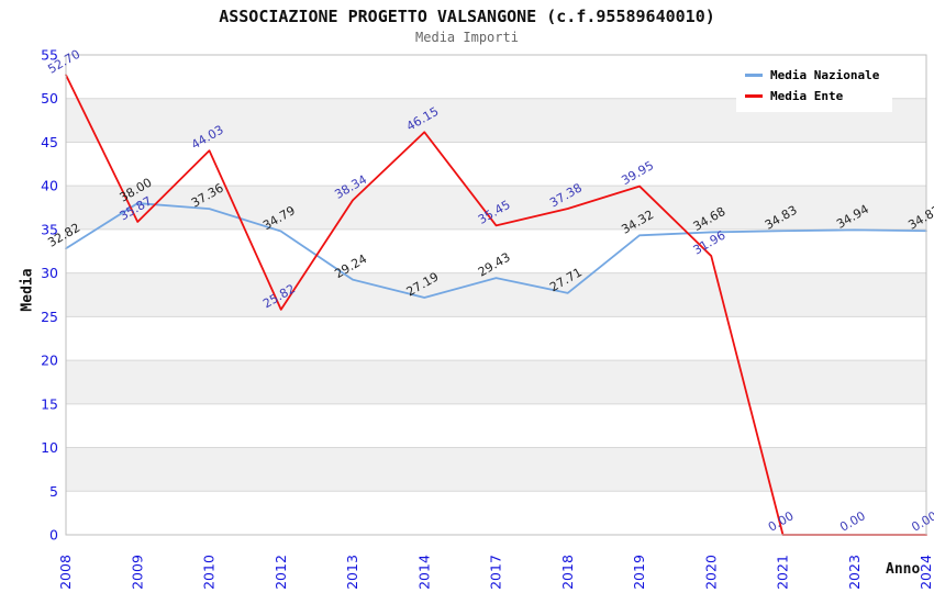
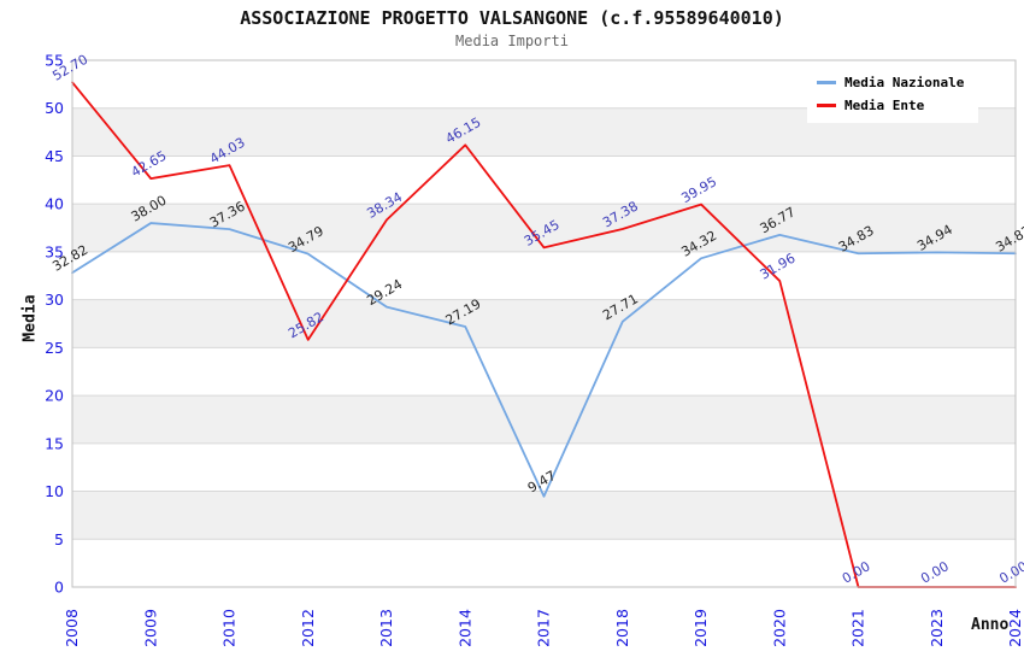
Media Ente/2009: 35.87 -> 42.65
Media Nazionale/2017: 29.43 -> 9.47
Media Nazionale/2020: 34.68 -> 36.77
